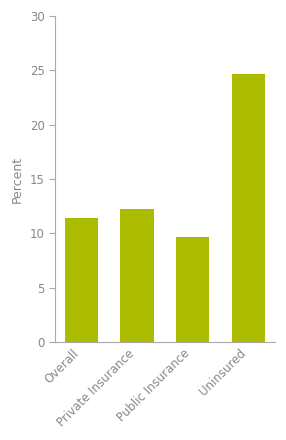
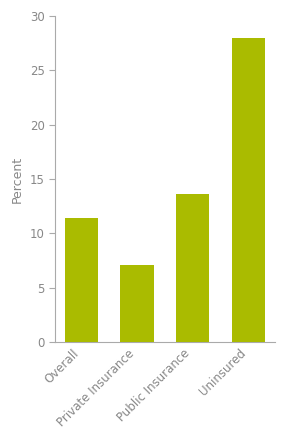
Private Insurance: 12.2 -> 7.1
Public Insurance: 9.7 -> 13.6
Uninsured: 24.7 -> 28.0
